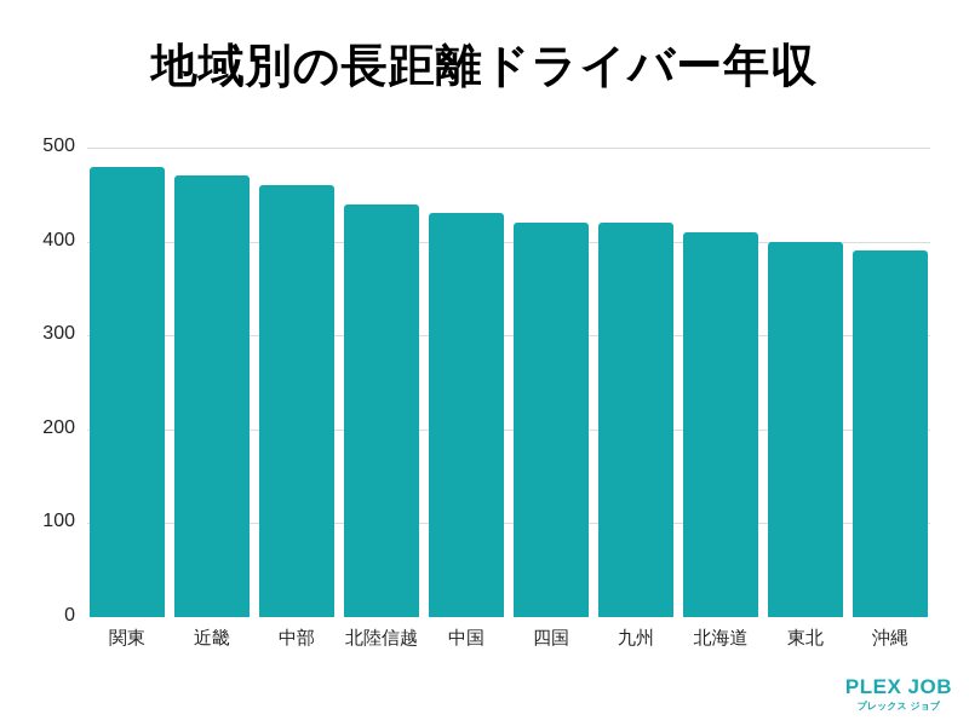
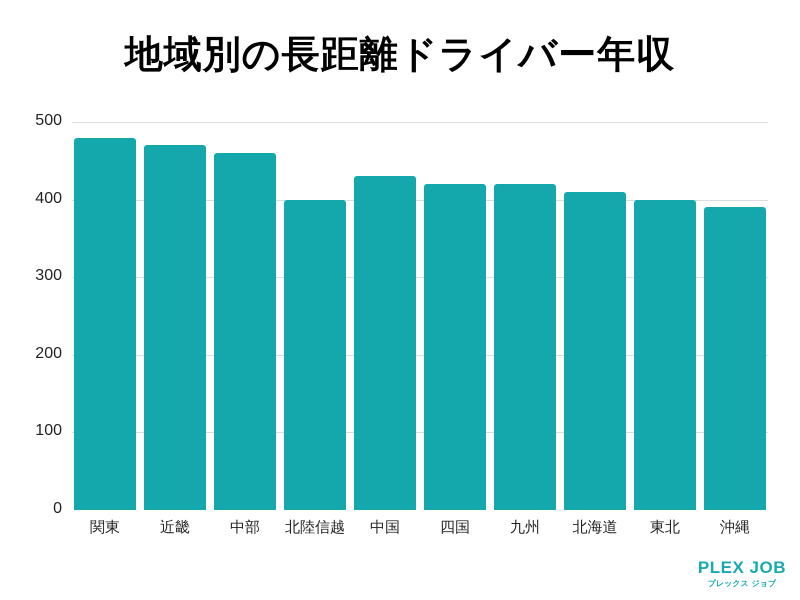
北陸信越: 440 -> 400
